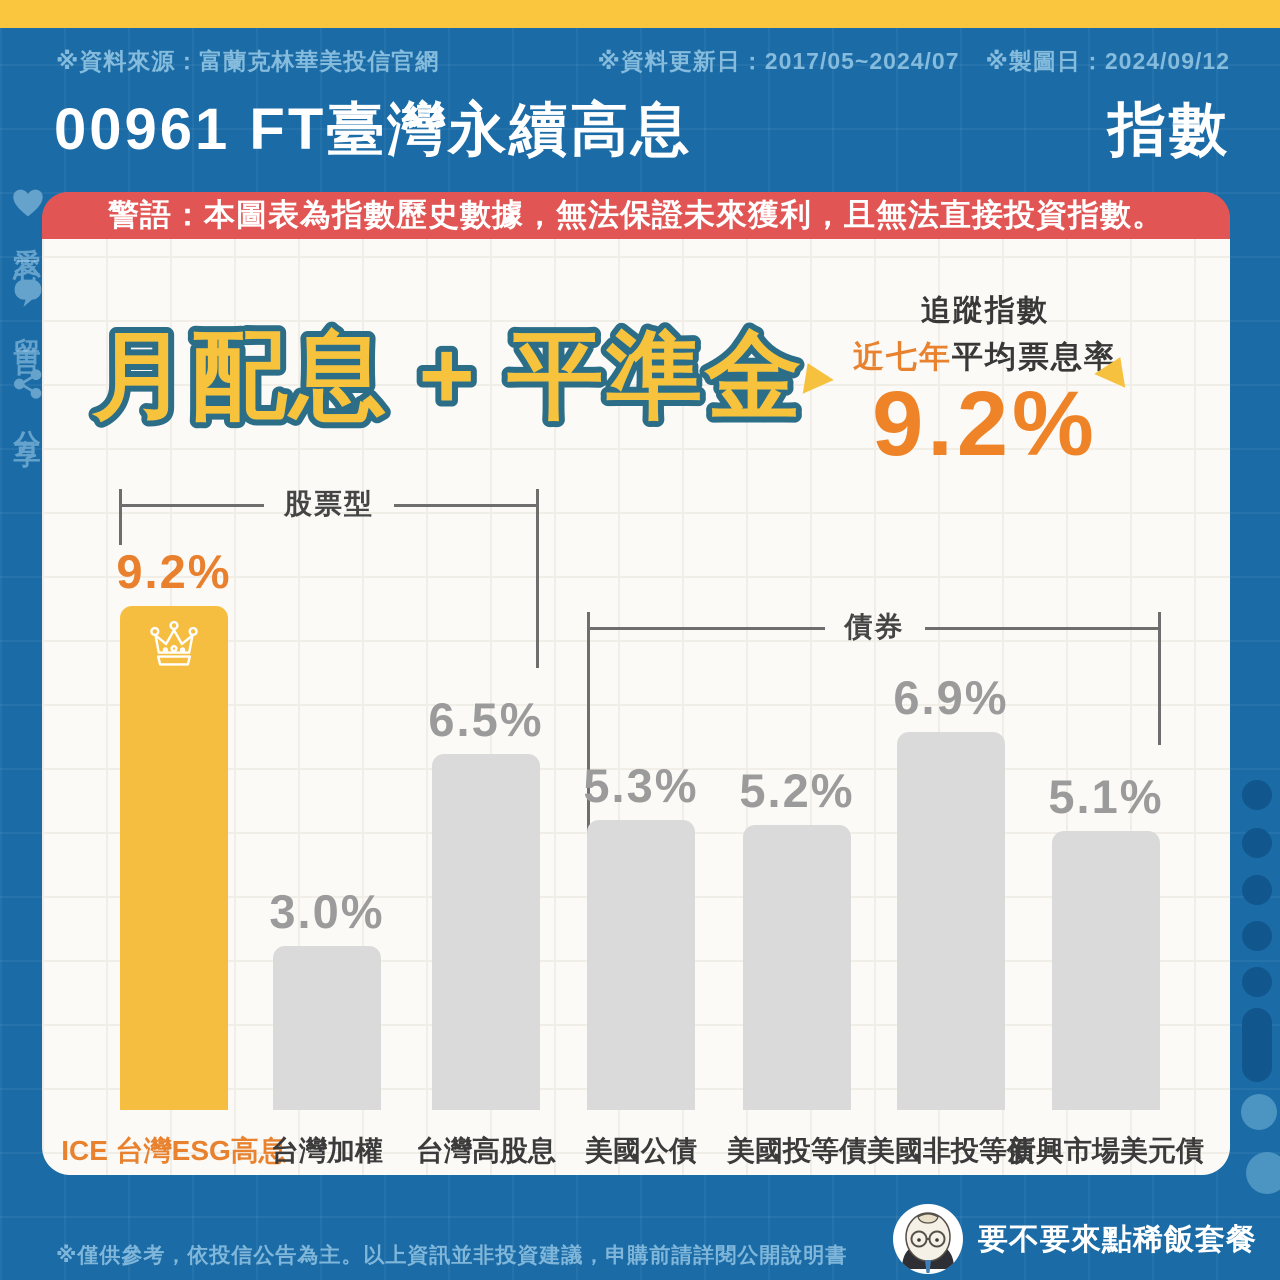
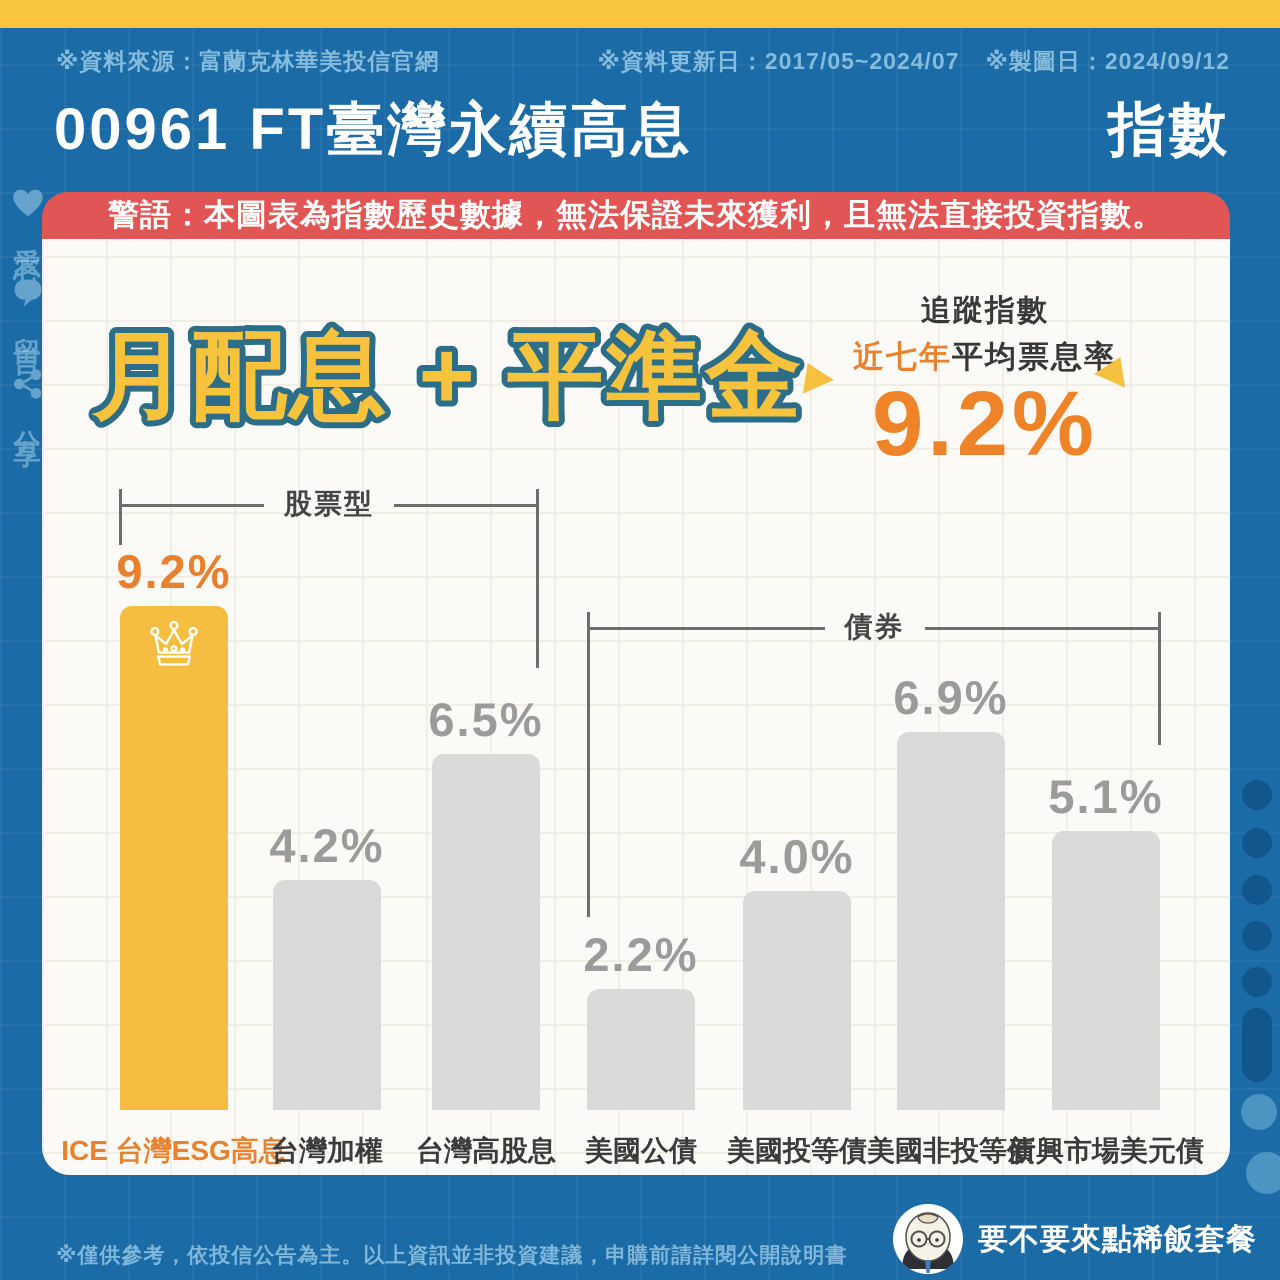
台灣加權: 3.0% -> 4.2%
美國公債: 5.3% -> 2.2%
美國投等債: 5.2% -> 4.0%
